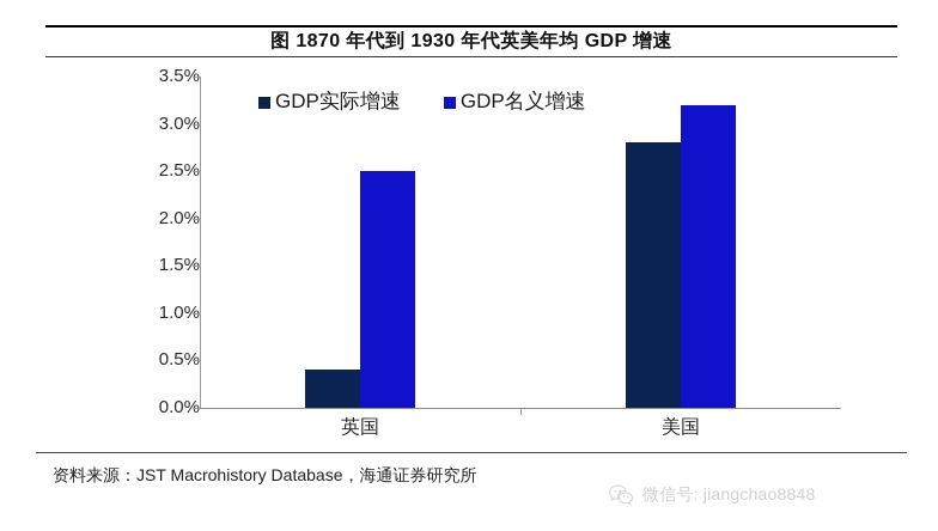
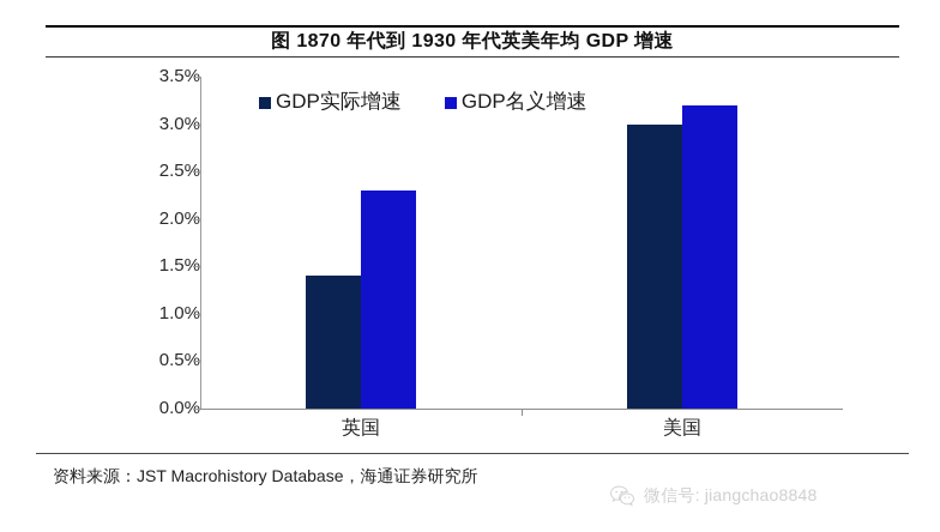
GDP实际增速/英国: 0.4% -> 1.4%
GDP名义增速/英国: 2.5% -> 2.3%
GDP实际增速/美国: 2.8% -> 3.0%
